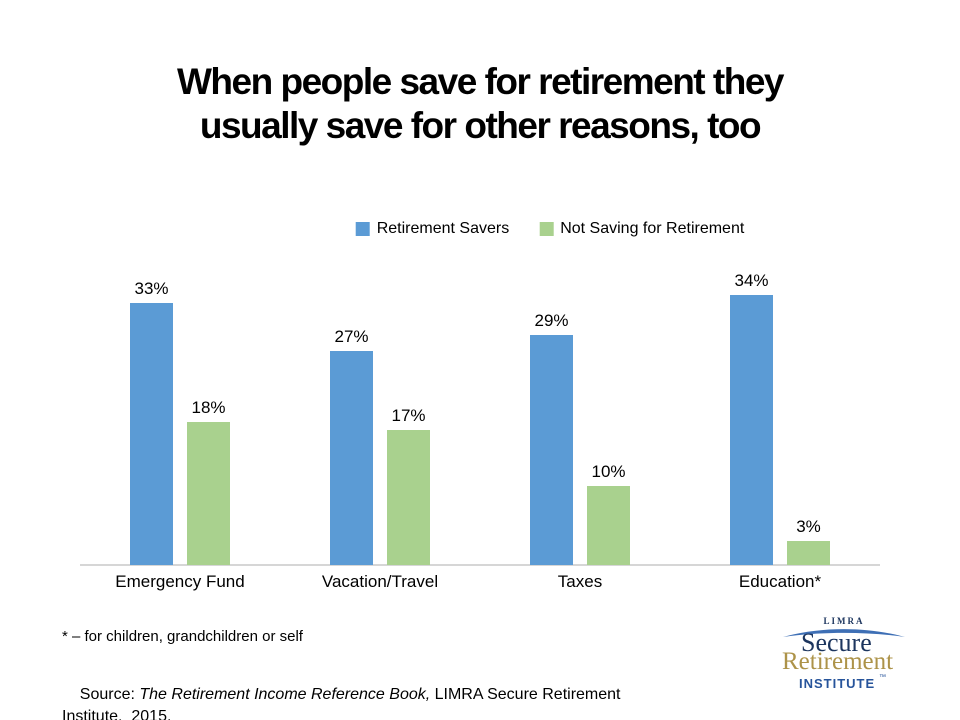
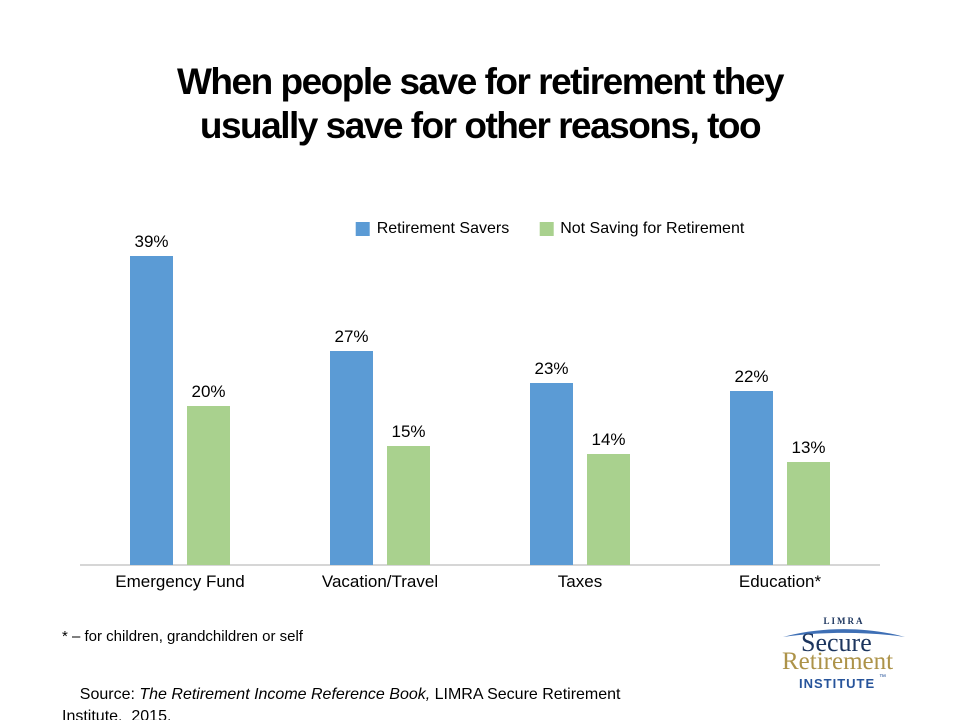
Retirement Savers/Emergency Fund: 33% -> 39%
Not Saving for Retirement/Emergency Fund: 18% -> 20%
Not Saving for Retirement/Vacation/Travel: 17% -> 15%
Retirement Savers/Taxes: 29% -> 23%
Not Saving for Retirement/Taxes: 10% -> 14%
Retirement Savers/Education*: 34% -> 22%
Not Saving for Retirement/Education*: 3% -> 13%
